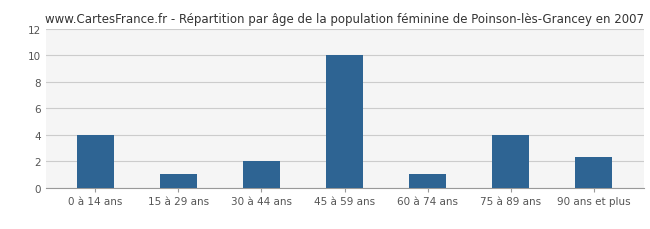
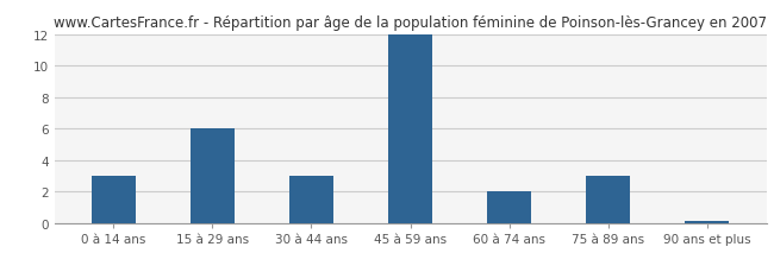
0 à 14 ans: 4.0 -> 3.0
15 à 29 ans: 1.0 -> 6.0
30 à 44 ans: 2.0 -> 3.0
45 à 59 ans: 10.0 -> 12.0
60 à 74 ans: 1.0 -> 2.0
75 à 89 ans: 4.0 -> 3.0
90 ans et plus: 2.3 -> 0.1
